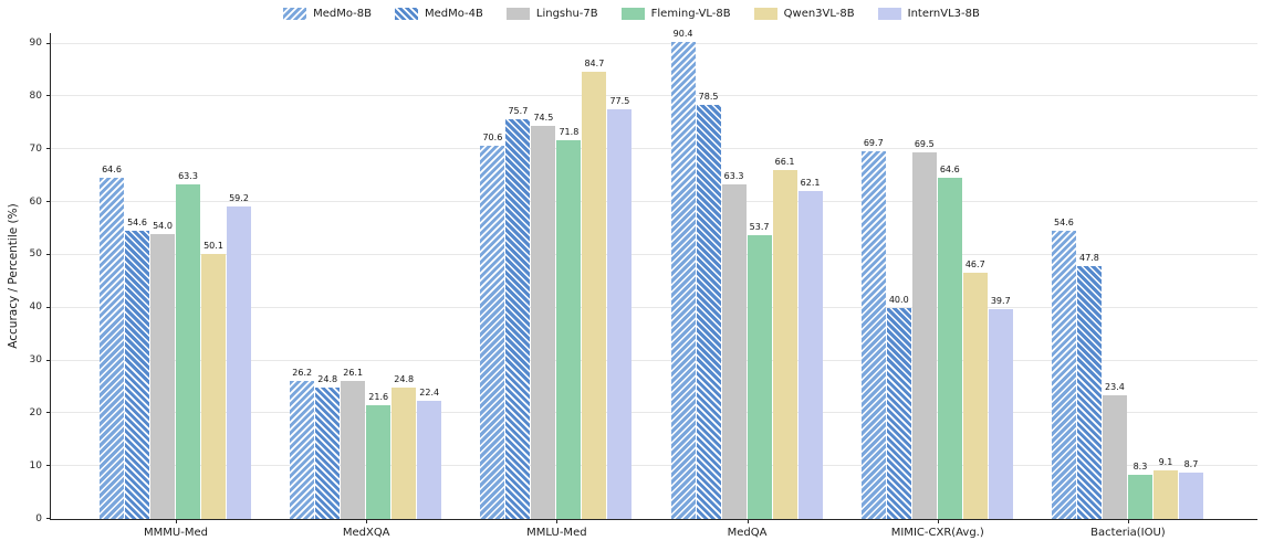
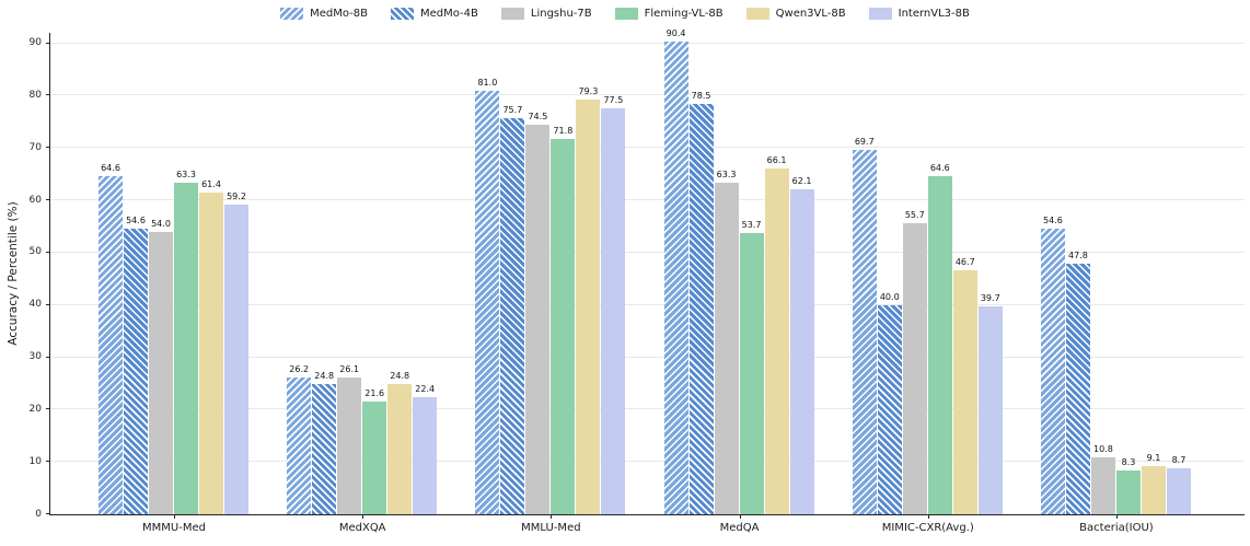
Qwen3VL-8B/MMMU-Med: 50.1 -> 61.4
MedMo-8B/MMLU-Med: 70.6 -> 81.0
Qwen3VL-8B/MMLU-Med: 84.7 -> 79.3
Lingshu-7B/MIMIC-CXR(Avg.): 69.5 -> 55.7
Lingshu-7B/Bacteria(IOU): 23.4 -> 10.8
